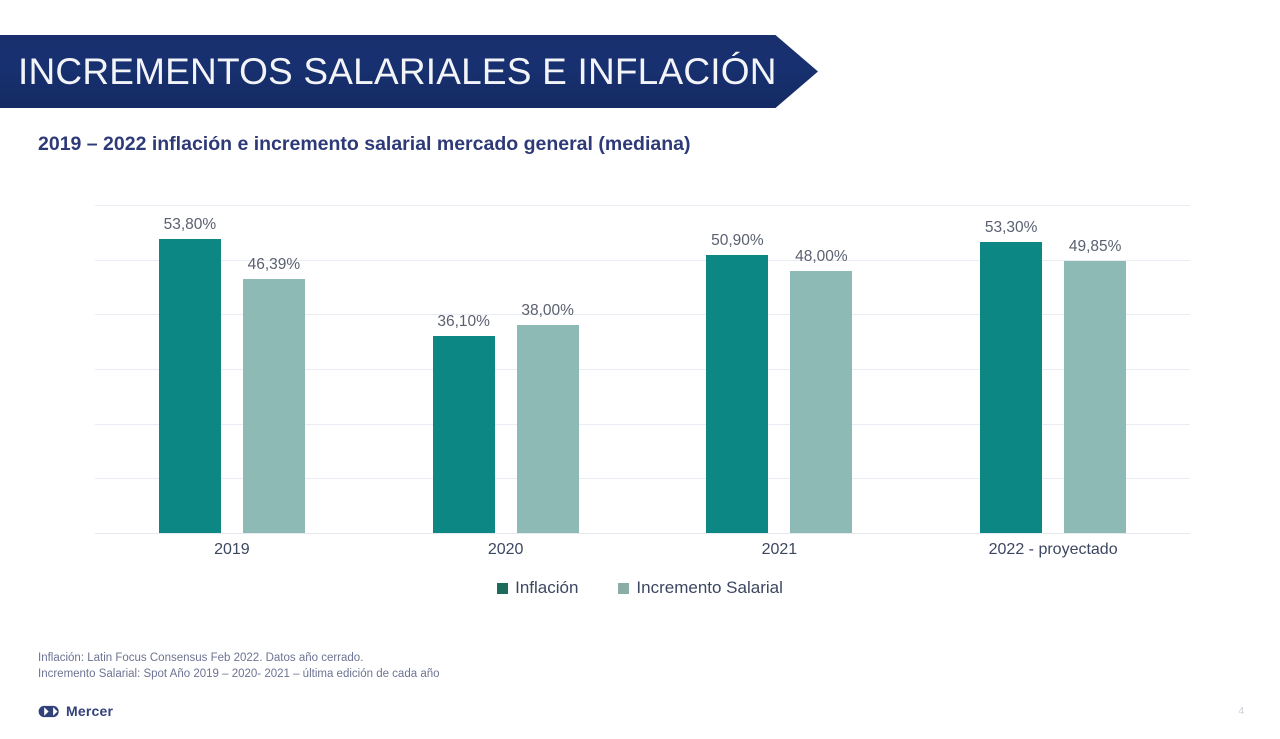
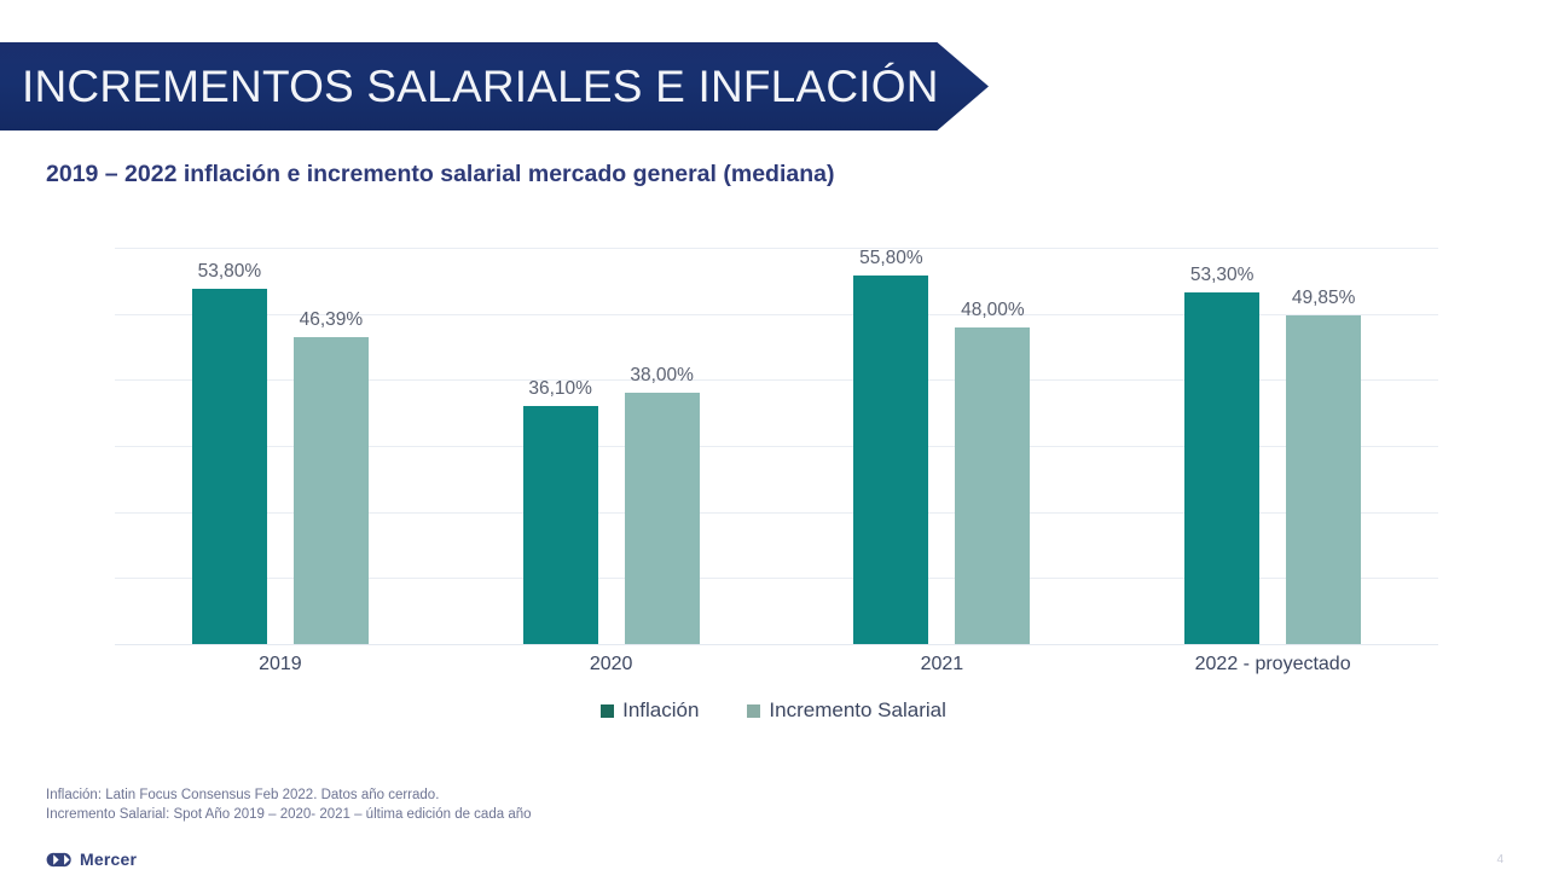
Inflación/2021: 50,90% -> 55,80%
